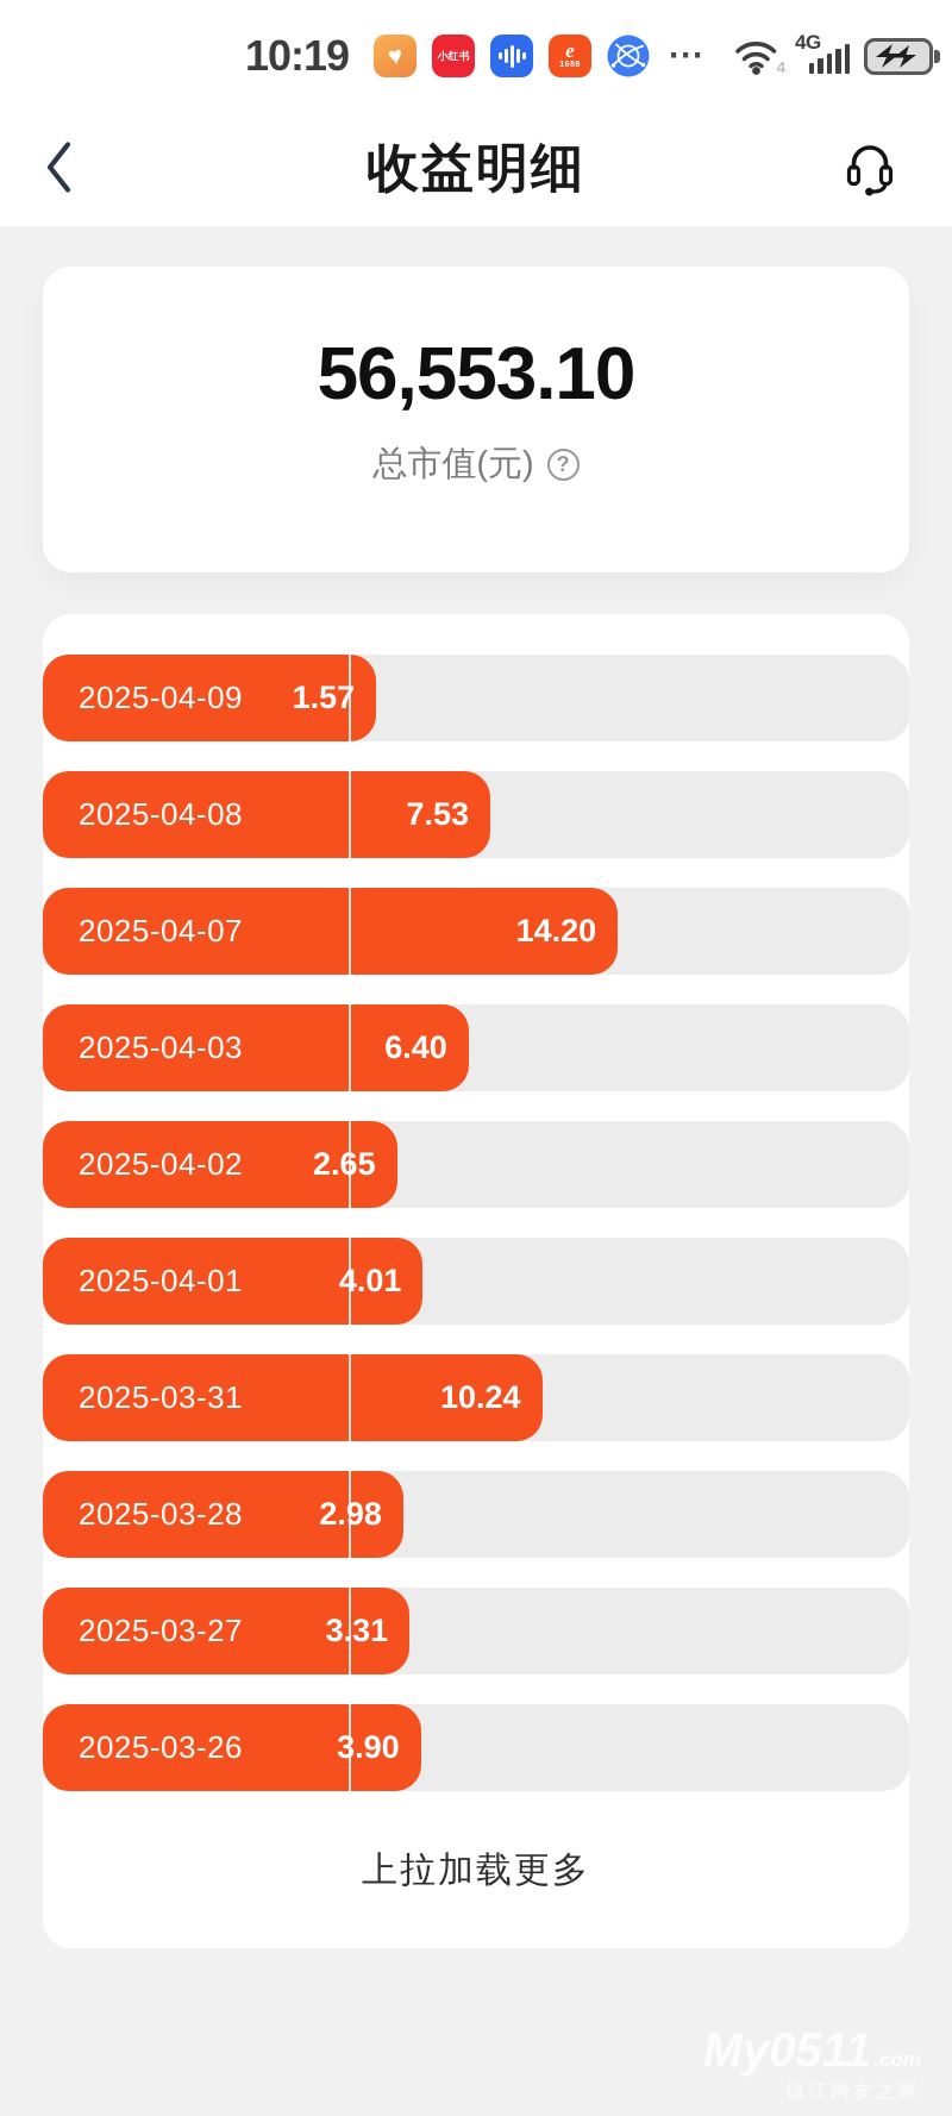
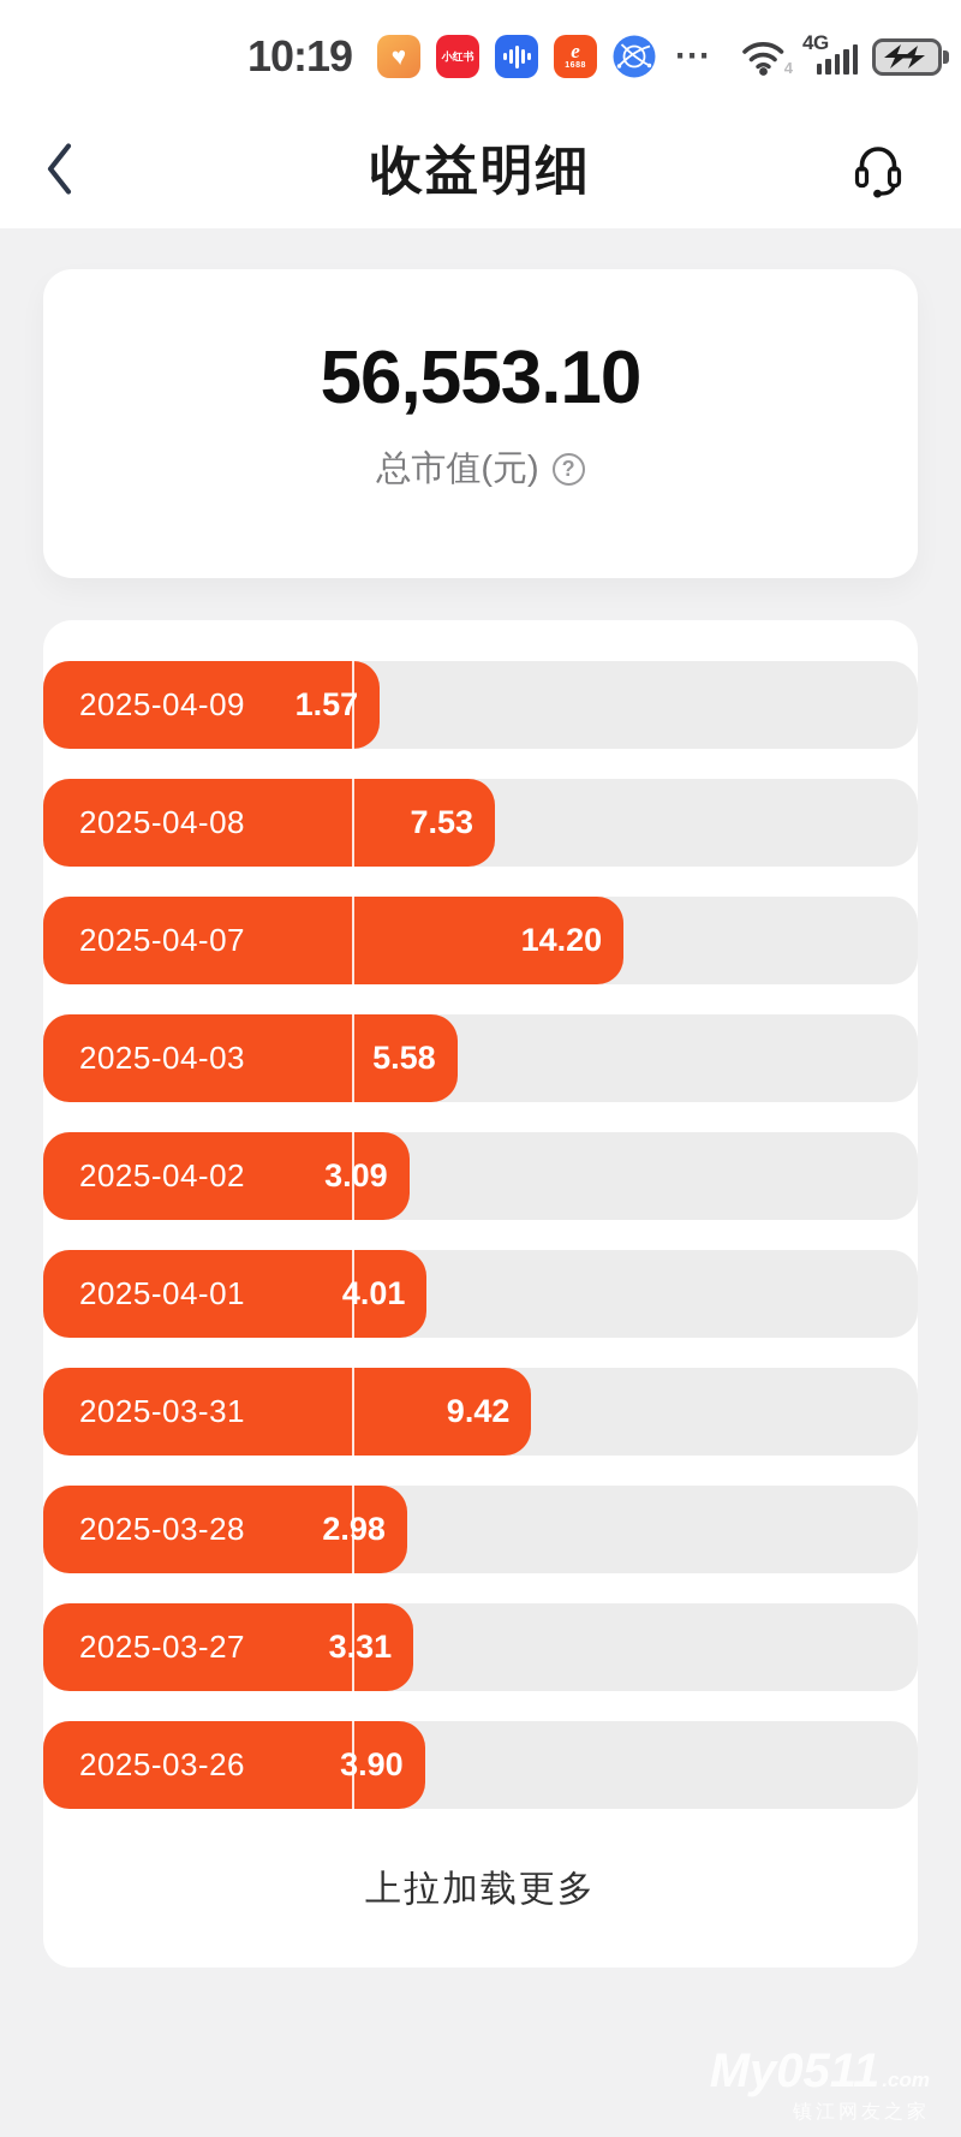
2025-04-03: 6.40 -> 5.58
2025-04-02: 2.65 -> 3.09
2025-03-31: 10.24 -> 9.42
